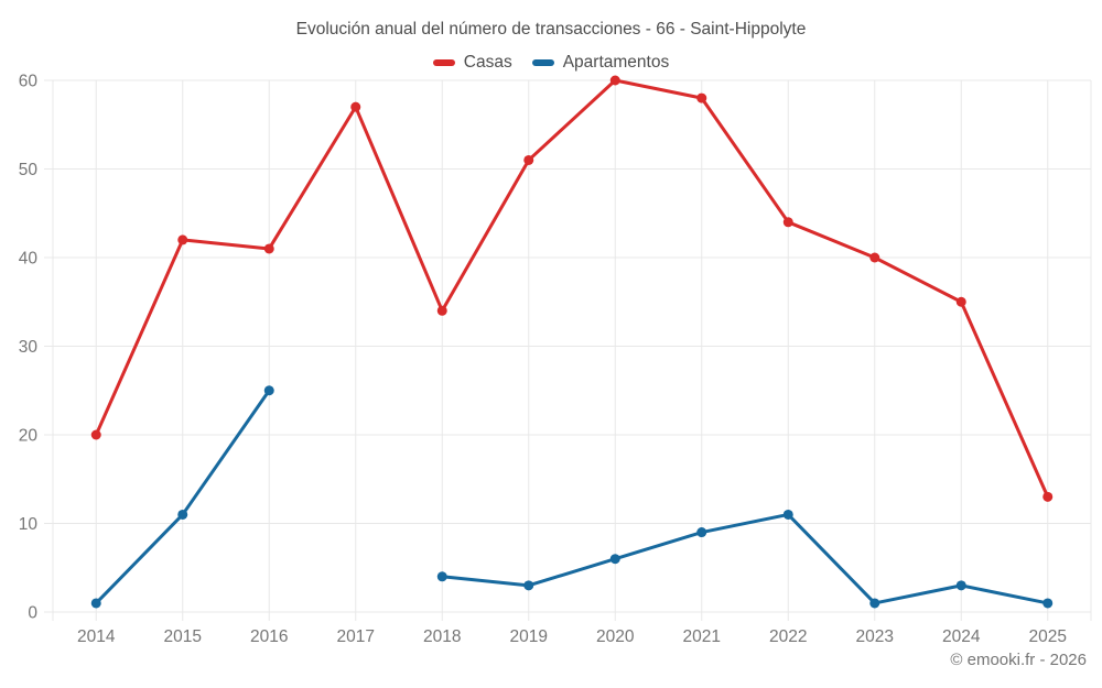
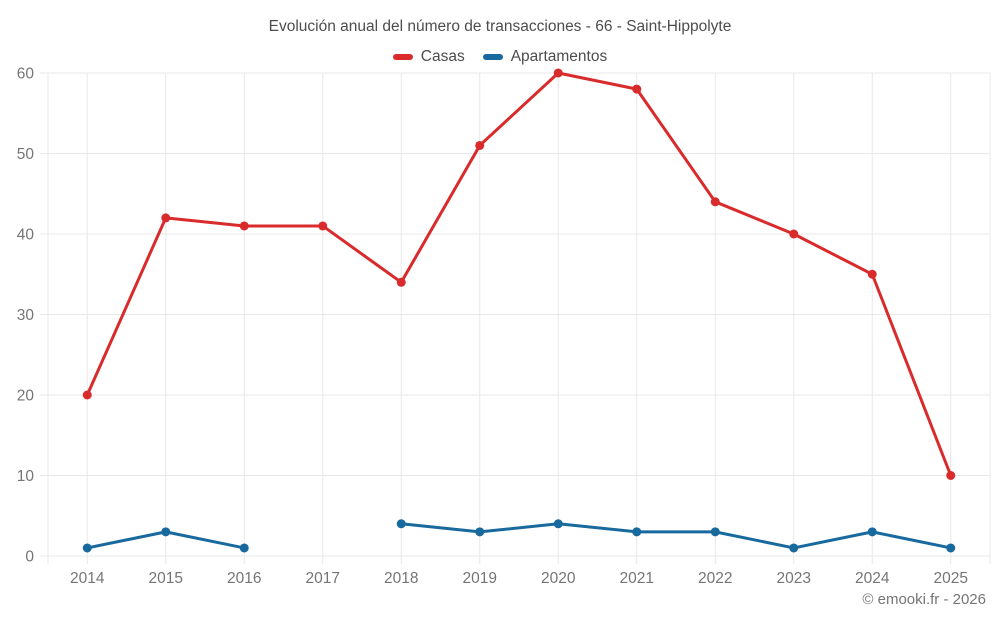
Apartamentos/2015: 11 -> 3
Apartamentos/2016: 25 -> 1
Casas/2017: 57 -> 41
Apartamentos/2020: 6 -> 4
Apartamentos/2021: 9 -> 3
Apartamentos/2022: 11 -> 3
Casas/2025: 13 -> 10
